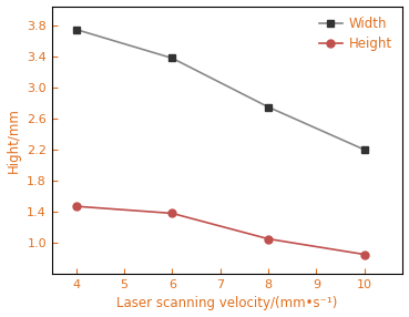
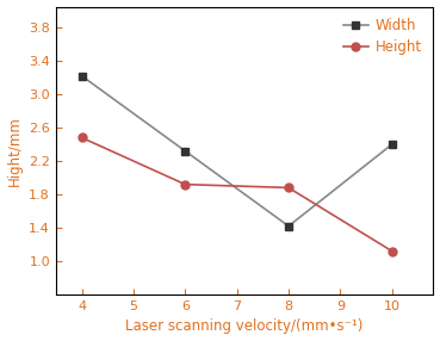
Width/4: 3.75 -> 3.22
Height/4: 1.47 -> 2.48
Width/6: 3.38 -> 2.32
Height/6: 1.38 -> 1.92
Width/8: 2.75 -> 1.42
Height/8: 1.05 -> 1.88
Width/10: 2.20 -> 2.40
Height/10: 0.85 -> 1.12
